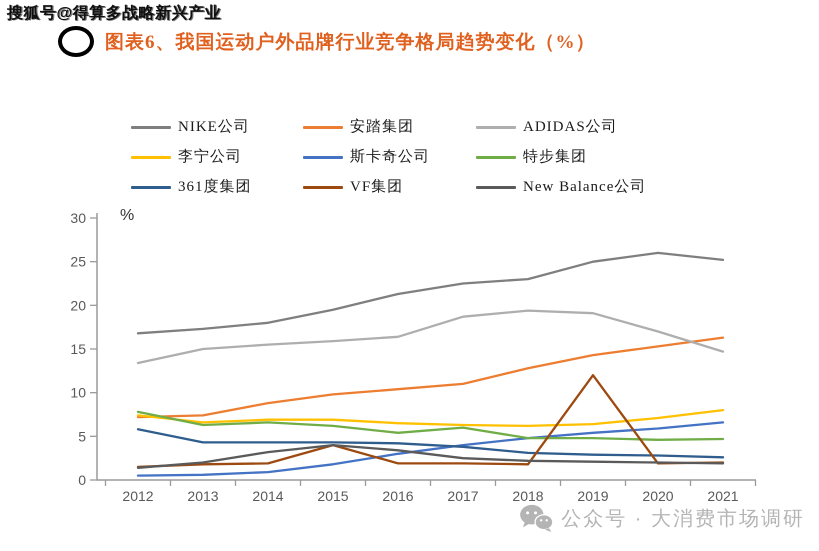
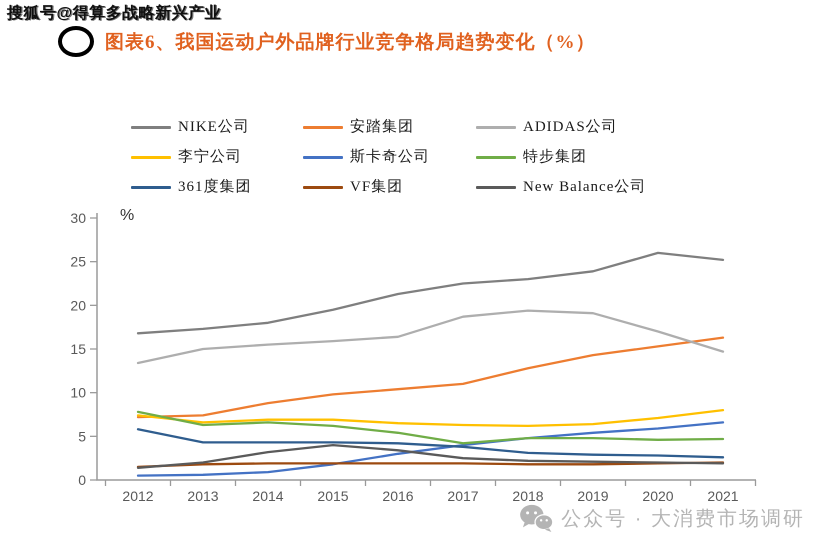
VF集团/2015: 4 -> 2
特步集团/2017: 6 -> 4
NIKE公司/2019: 25 -> 24
VF集团/2019: 12 -> 2
